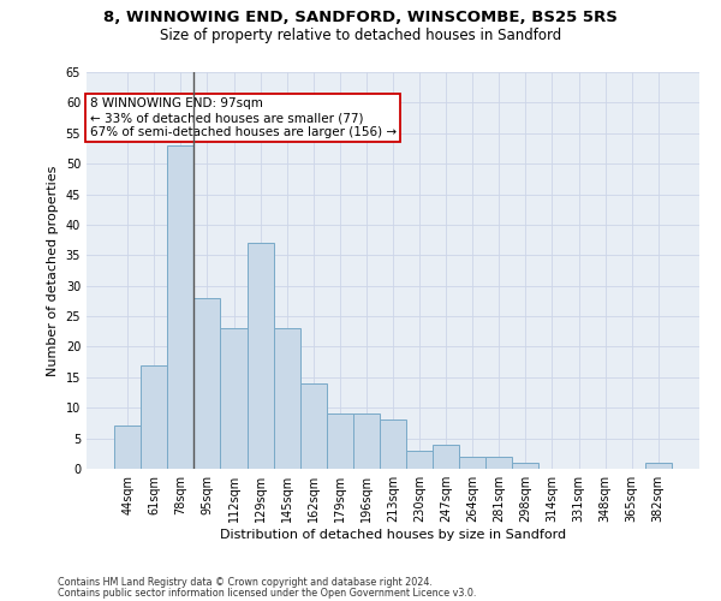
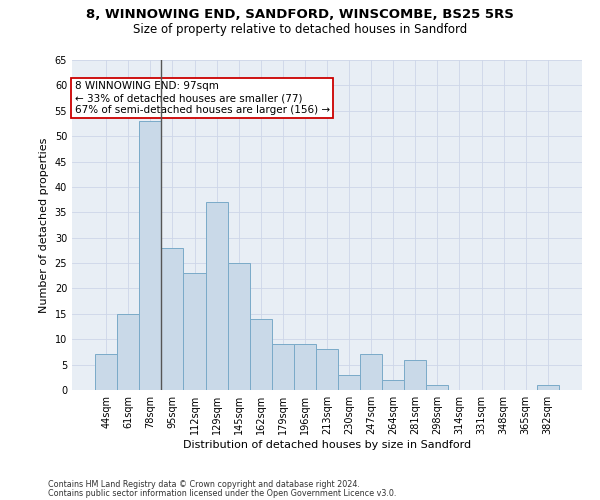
61sqm: 17 -> 15
145sqm: 23 -> 25
247sqm: 4 -> 7
281sqm: 2 -> 6
